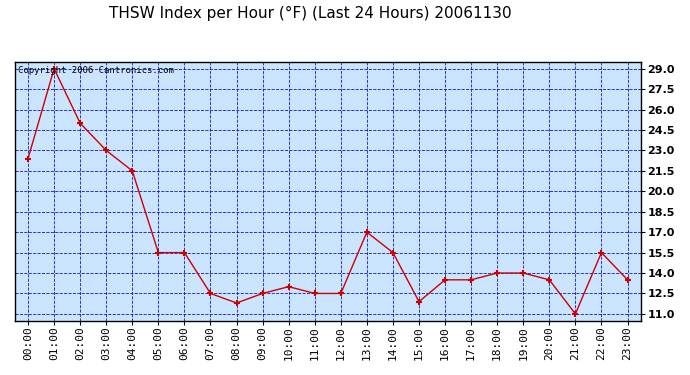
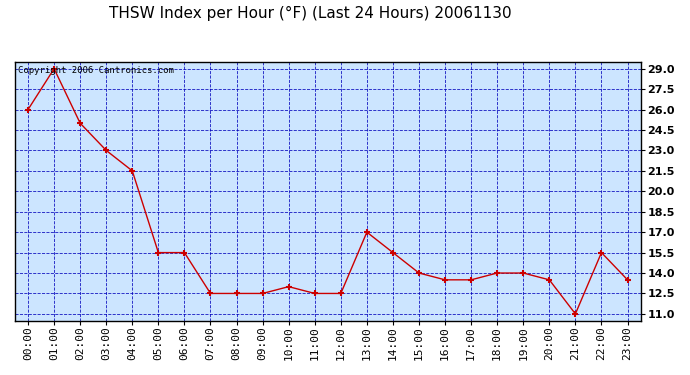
00:00: 22.4 -> 26.0
08:00: 11.8 -> 12.5
15:00: 11.9 -> 14.0
